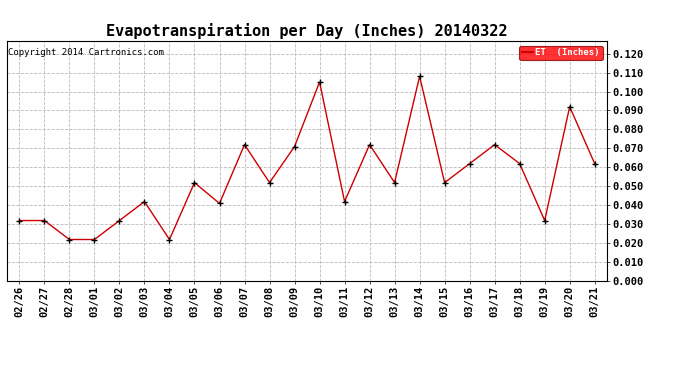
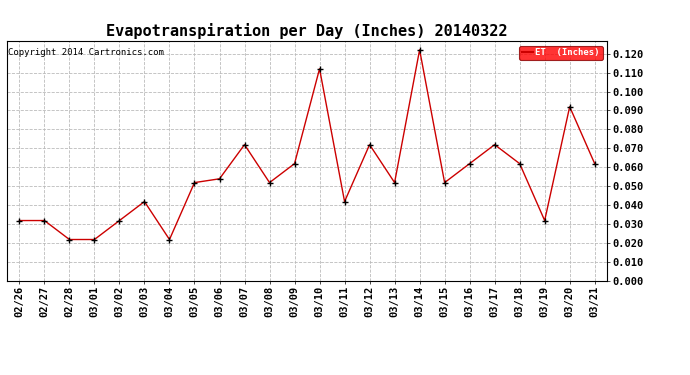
03/06: 0.041 -> 0.054
03/09: 0.071 -> 0.062
03/10: 0.105 -> 0.112
03/14: 0.108 -> 0.122
